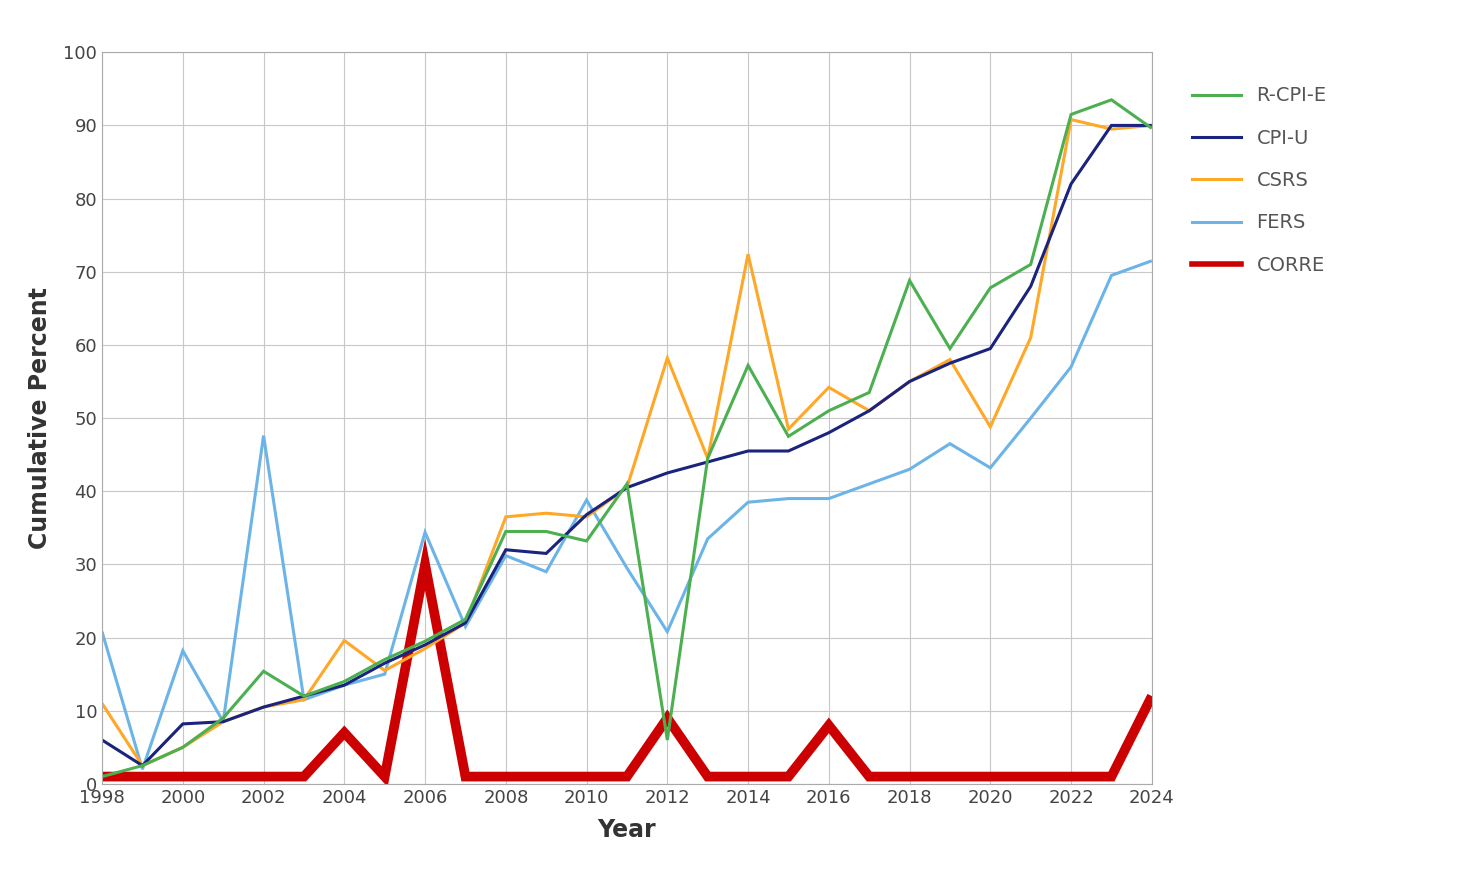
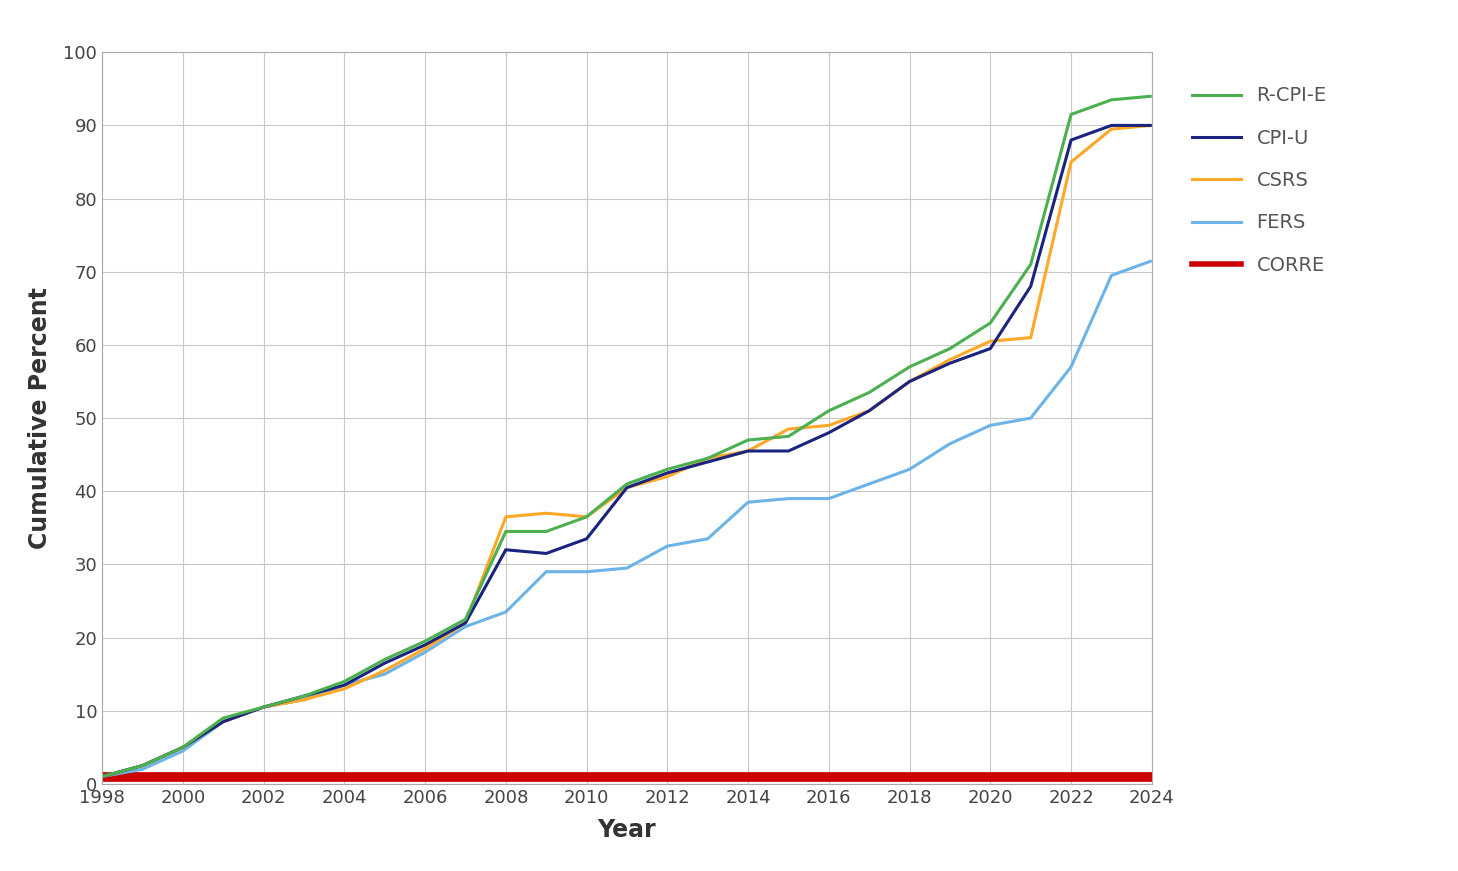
CPI-U/1998: 6.0 -> 1.0
CSRS/1998: 11.0 -> 1.0
FERS/1998: 20.8 -> 1.0
CPI-U/2000: 8.2 -> 5.0
FERS/2000: 18.2 -> 4.5
R-CPI-E/2002: 15.4 -> 10.5
FERS/2002: 47.6 -> 10.5
CSRS/2004: 19.6 -> 13.0
CORRE/2004: 7 -> 1
FERS/2006: 34.4 -> 18.0
CORRE/2006: 30 -> 1
FERS/2008: 31.2 -> 23.5
R-CPI-E/2010: 33.2 -> 36.5
CPI-U/2010: 36.8 -> 33.5
FERS/2010: 38.8 -> 29.0
R-CPI-E/2012: 6.0 -> 43.0
CSRS/2012: 58.2 -> 42.0
FERS/2012: 20.8 -> 32.5
CORRE/2012: 9 -> 1
R-CPI-E/2014: 57.2 -> 47.0
CSRS/2014: 72.4 -> 45.5
CSRS/2016: 54.2 -> 49.0
CORRE/2016: 8 -> 1
R-CPI-E/2018: 68.8 -> 57.0
R-CPI-E/2020: 67.8 -> 63.0
CSRS/2020: 48.8 -> 60.5
FERS/2020: 43.2 -> 49.0
CPI-U/2022: 82.0 -> 88.0
CSRS/2022: 90.8 -> 85.0
R-CPI-E/2024: 89.6 -> 94.0
CORRE/2024: 12 -> 1
